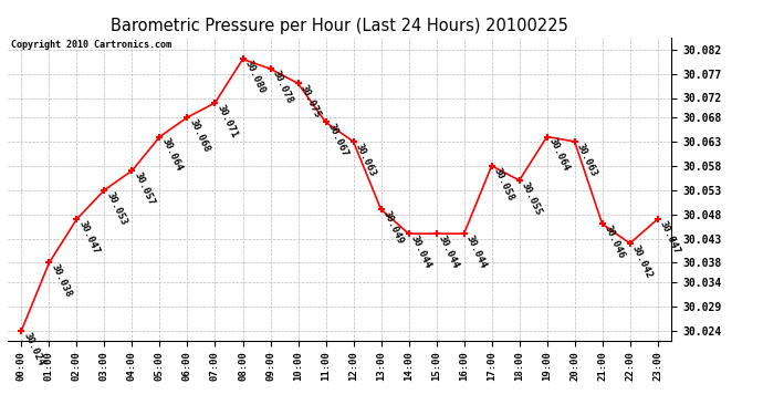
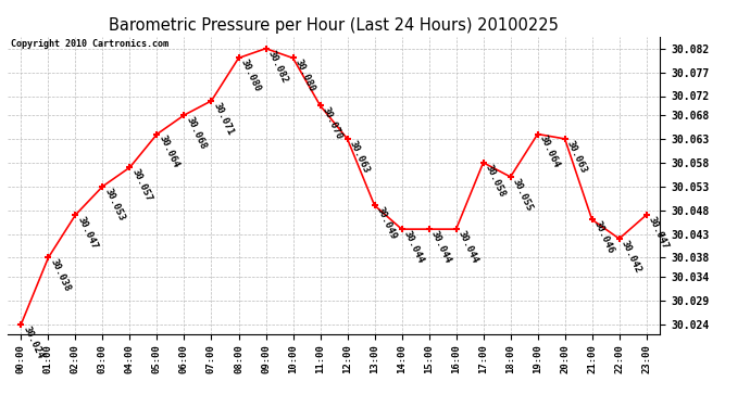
09:00: 30.078 -> 30.082
10:00: 30.075 -> 30.080
11:00: 30.067 -> 30.070
